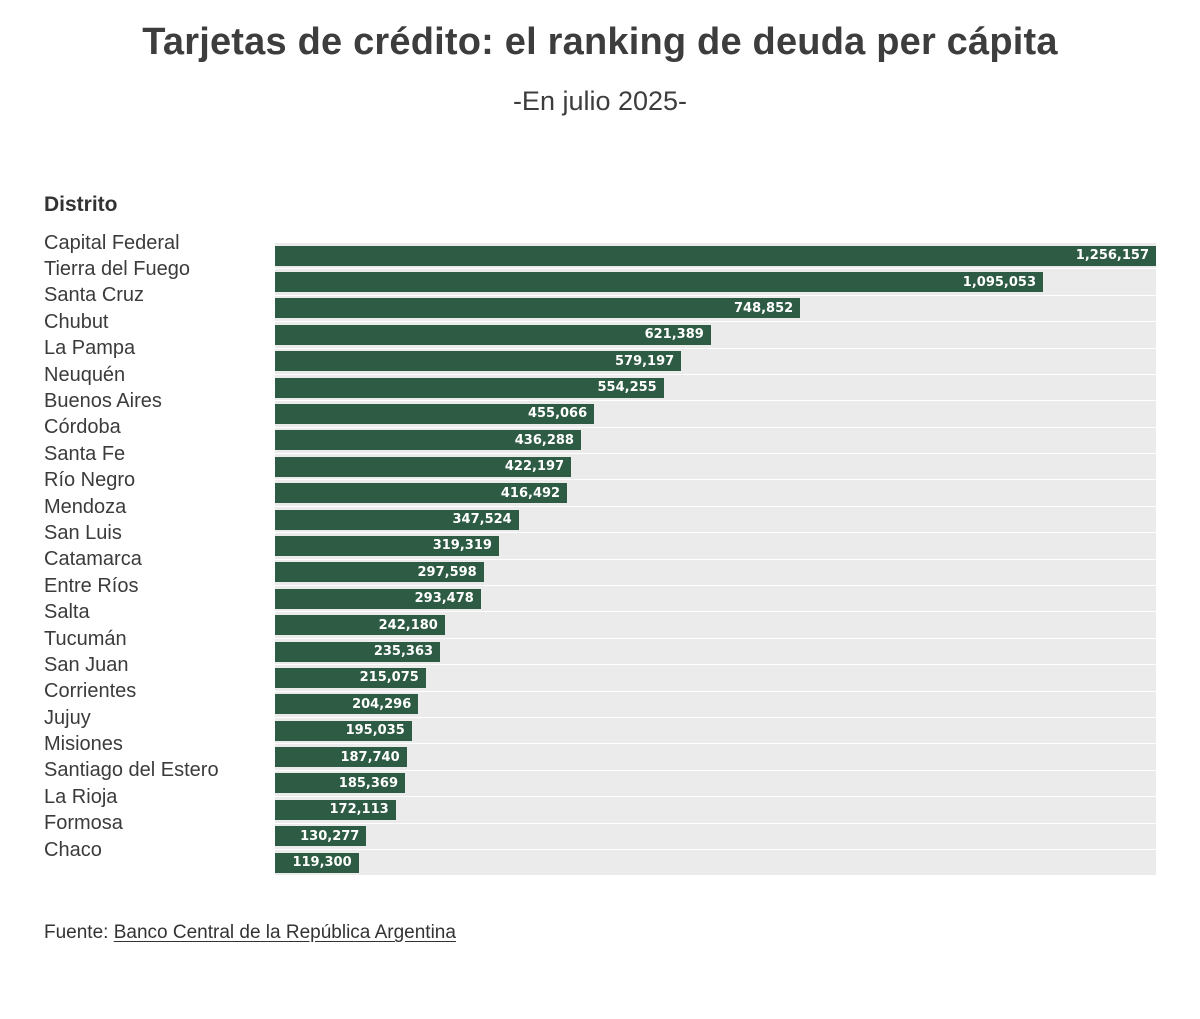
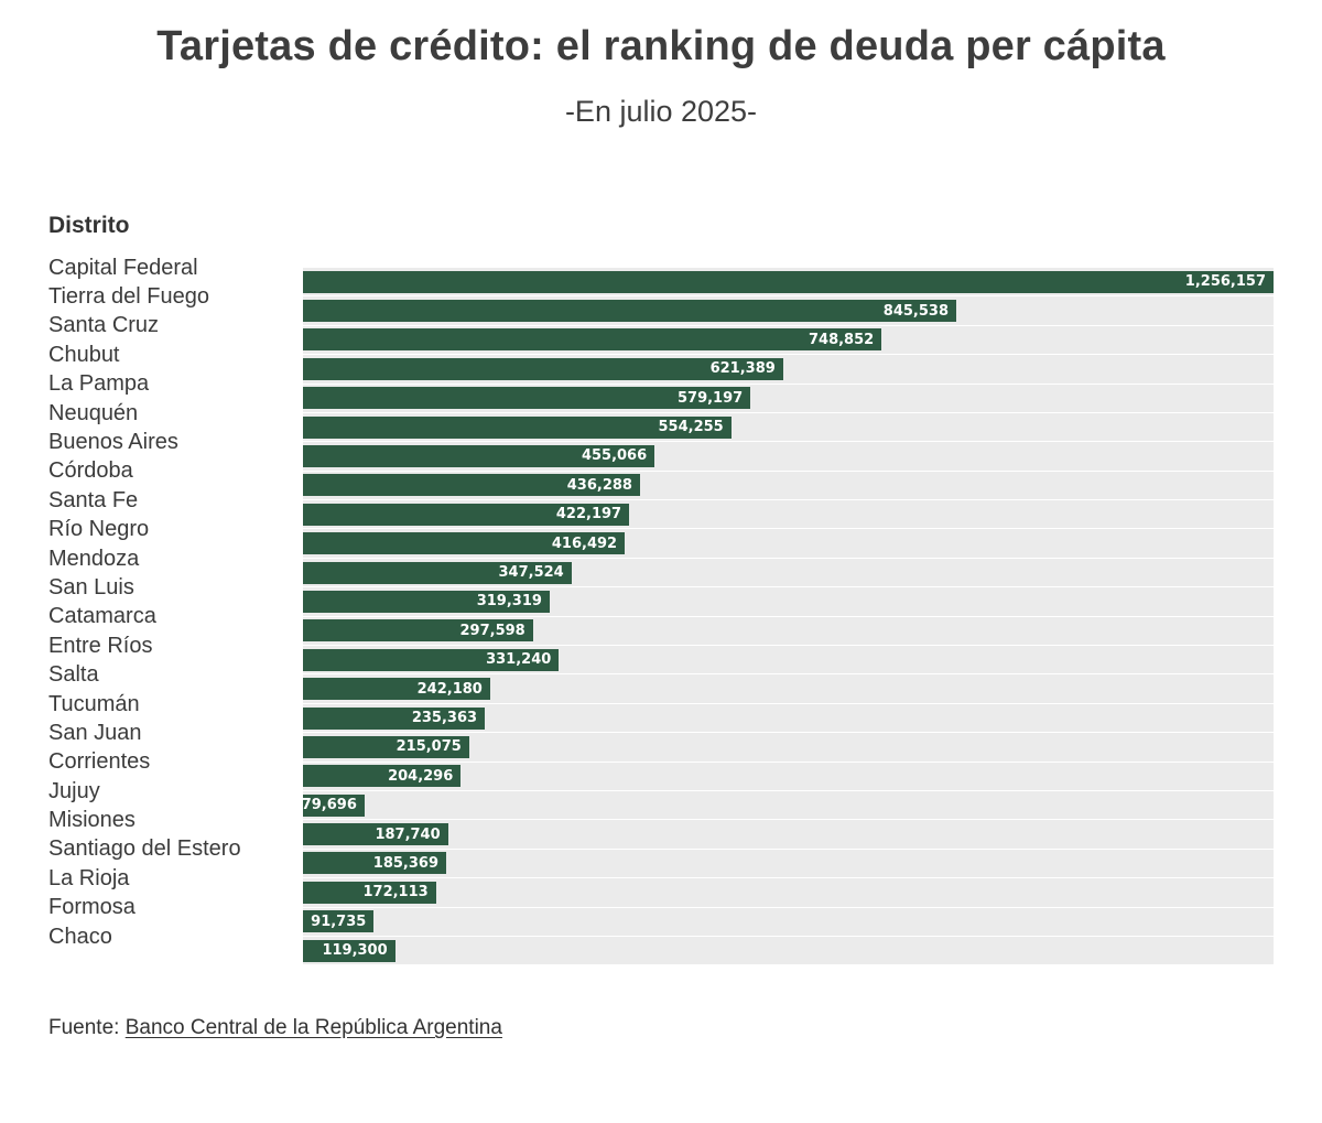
Tierra del Fuego: 1,095,053 -> 845,538
Entre Ríos: 293,478 -> 331,240
Jujuy: 195,035 -> 79,696
Formosa: 130,277 -> 91,735
